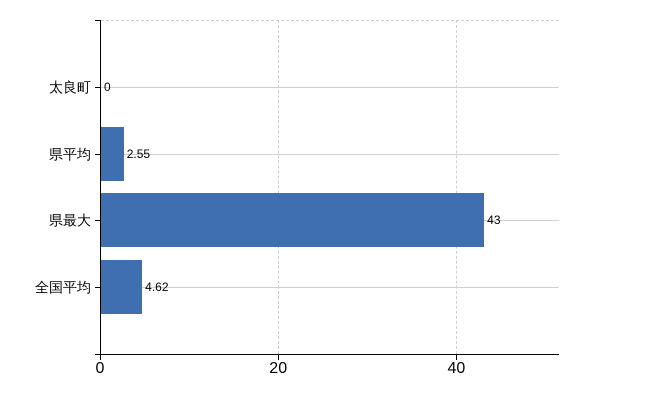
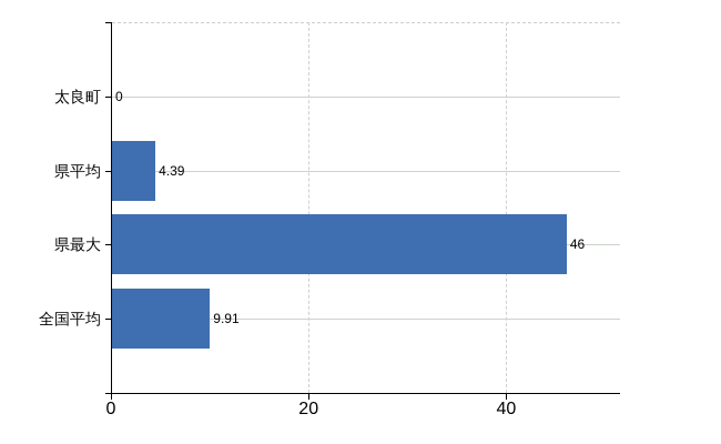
県平均: 2.55 -> 4.39
県最大: 43 -> 46
全国平均: 4.62 -> 9.91
